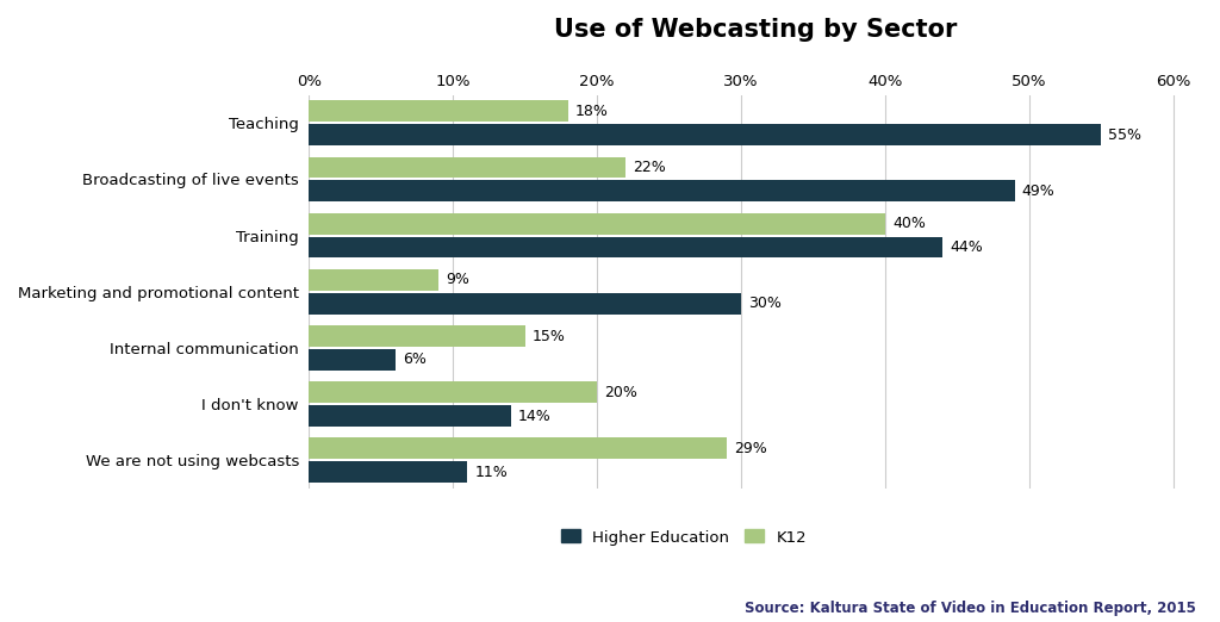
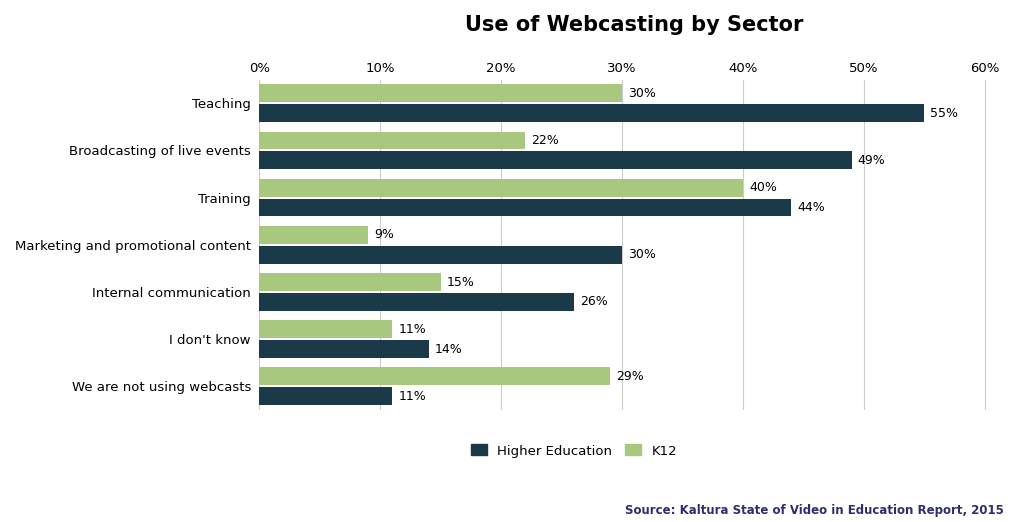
K12/Teaching: 18% -> 30%
Higher Education/Internal communication: 6% -> 26%
K12/I don't know: 20% -> 11%
